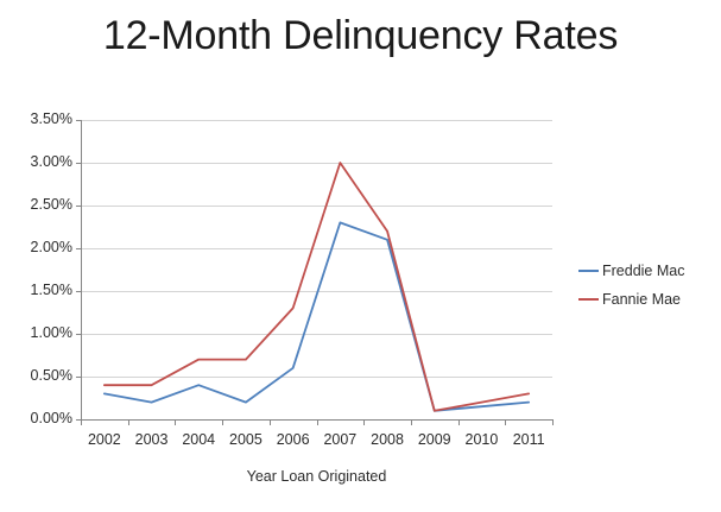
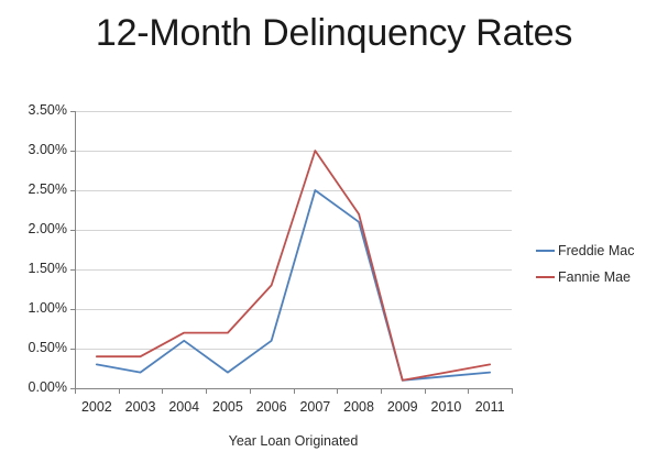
Freddie Mac/2004: 0.4% -> 0.6%
Freddie Mac/2007: 2.3% -> 2.5%
